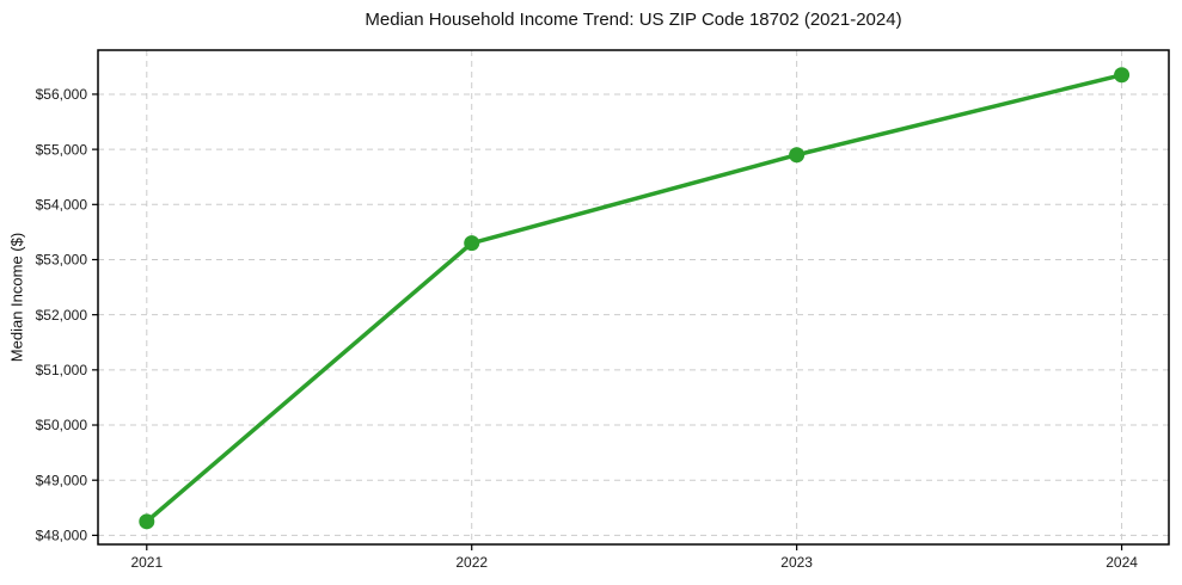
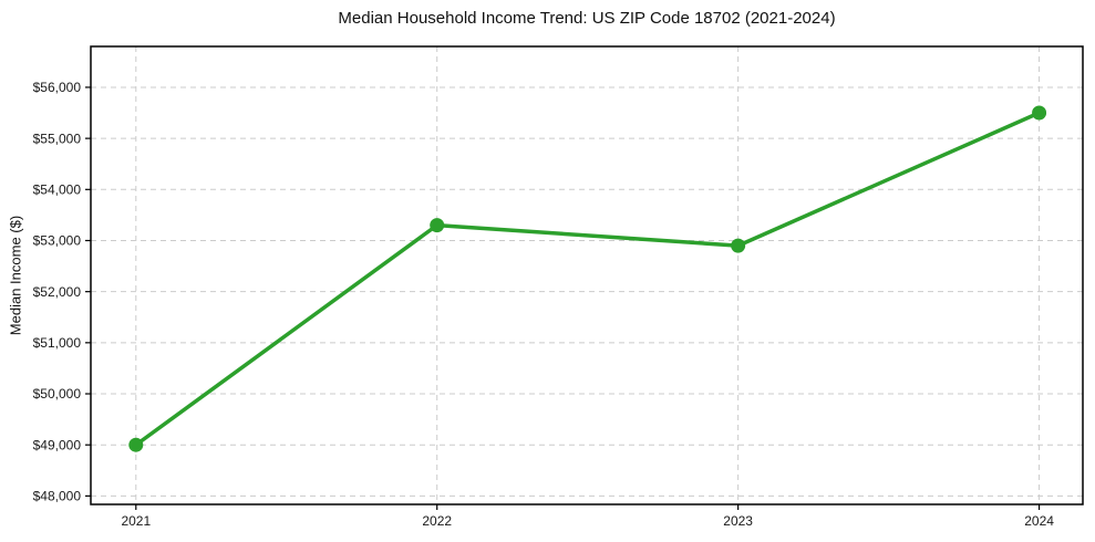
2021: $48200 -> $49000
2023: $54900 -> $52900
2024: $56400 -> $55500
